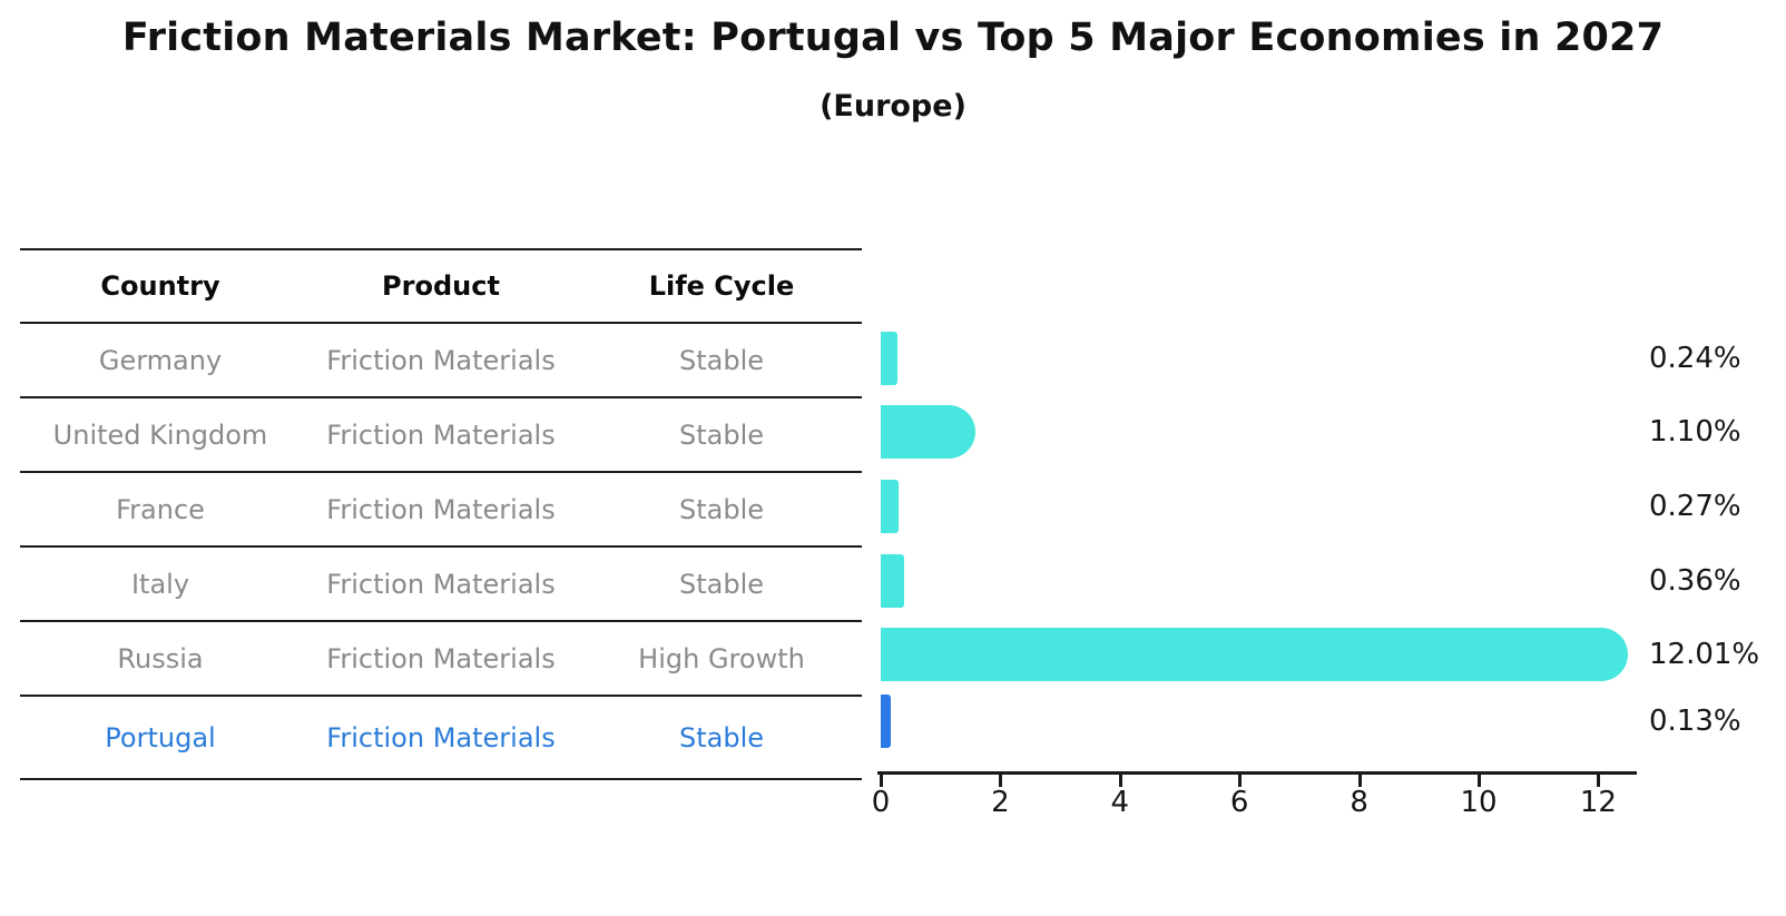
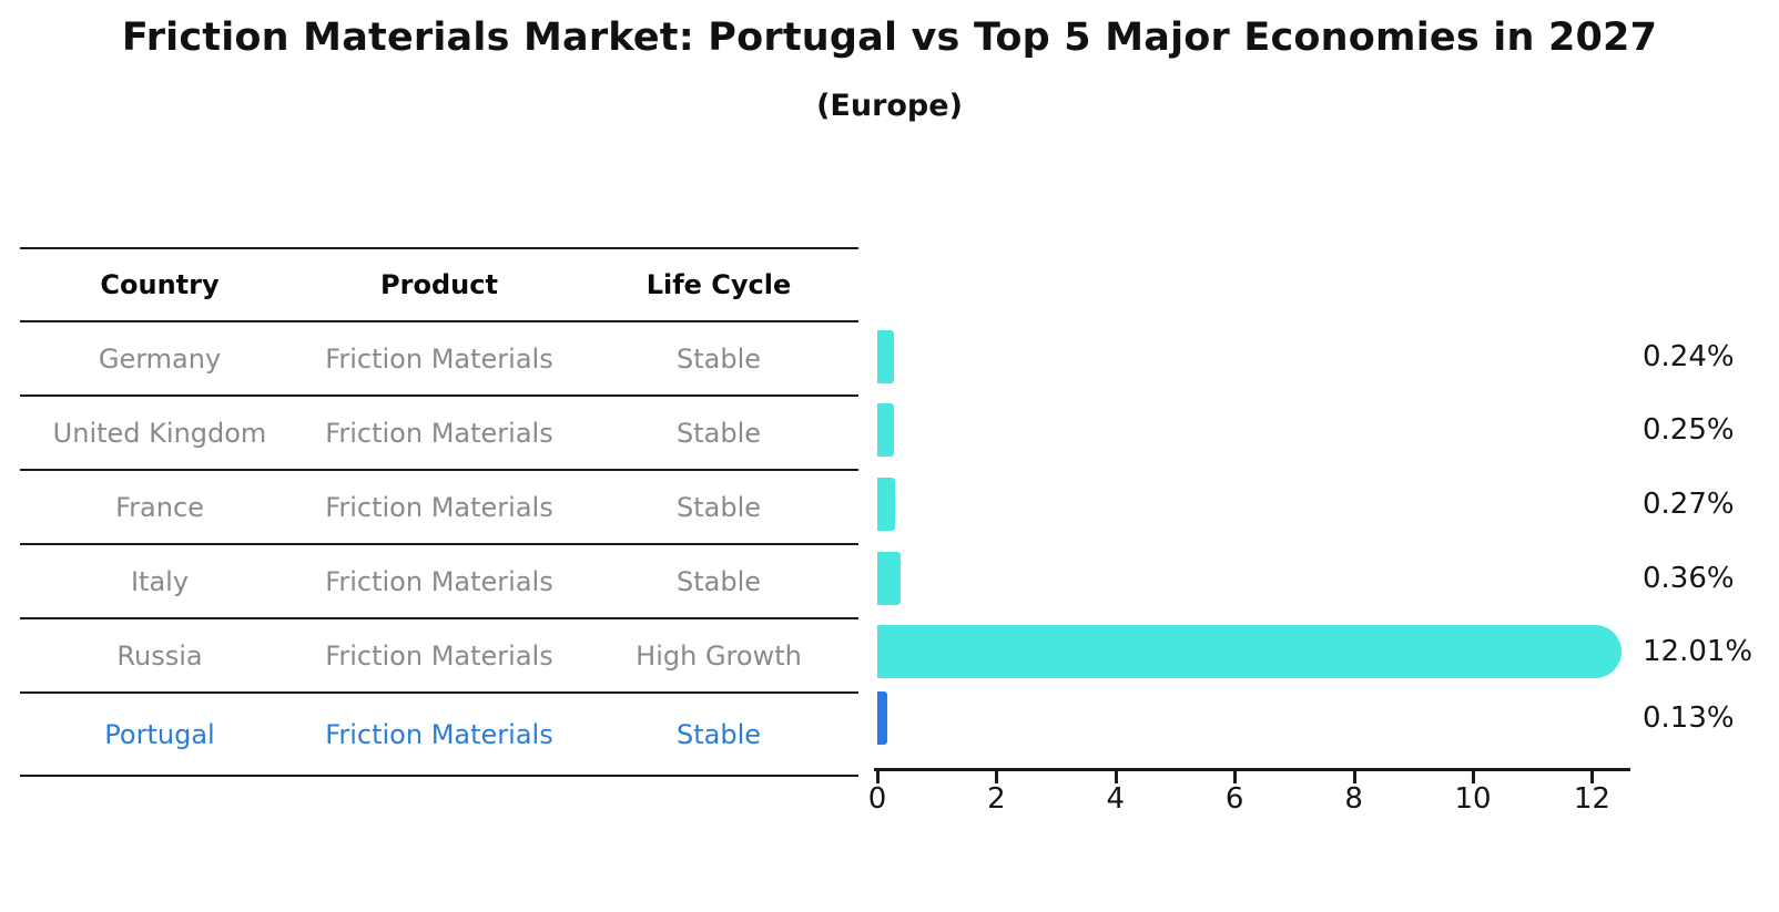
United Kingdom: 1.10% -> 0.25%
